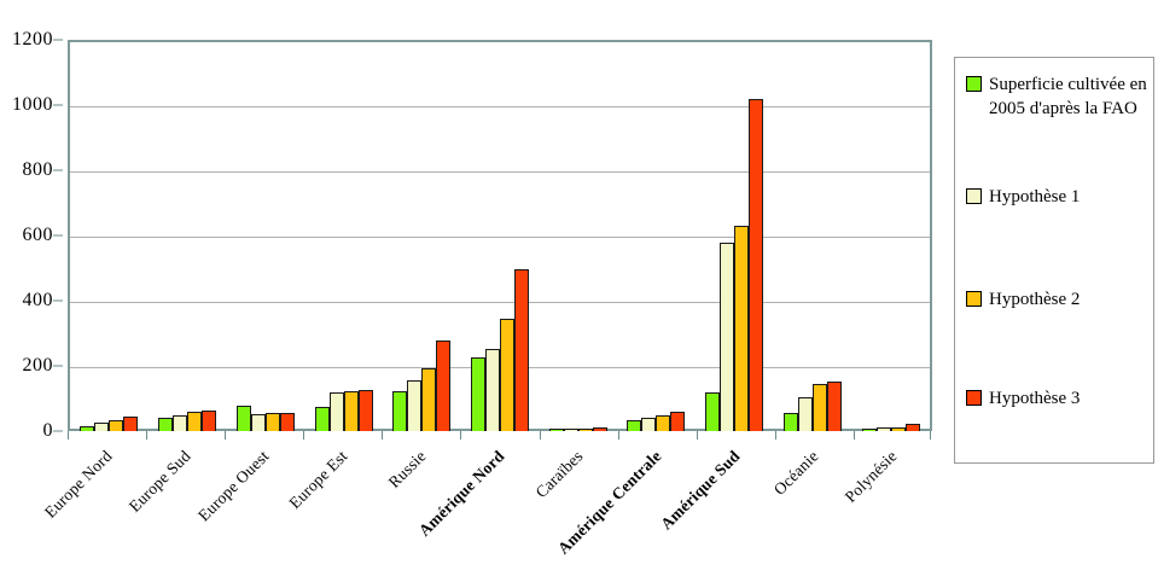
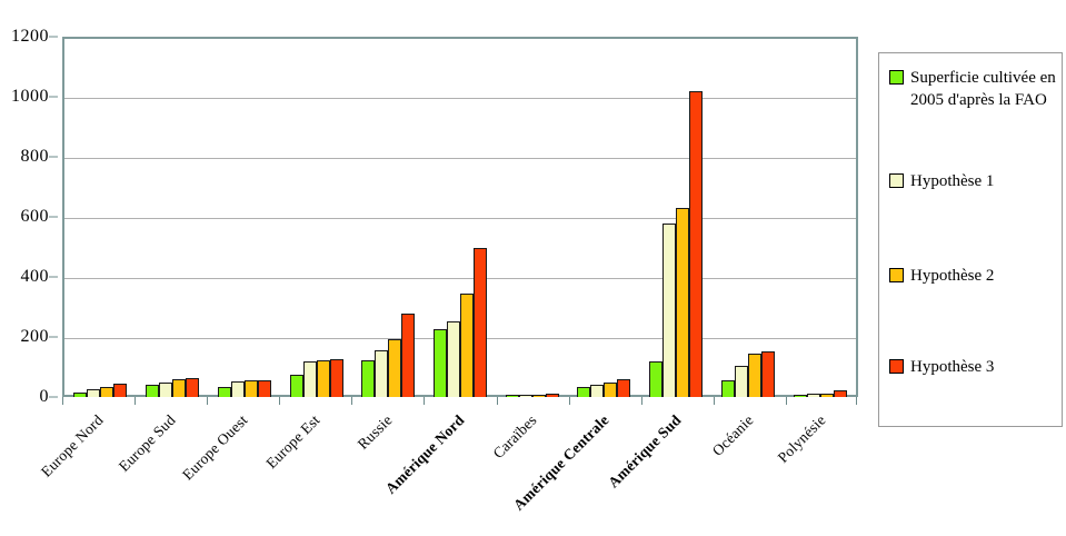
Superficie cultivée en 2005 d'après la FAO/Europe Ouest: 80 -> 30
